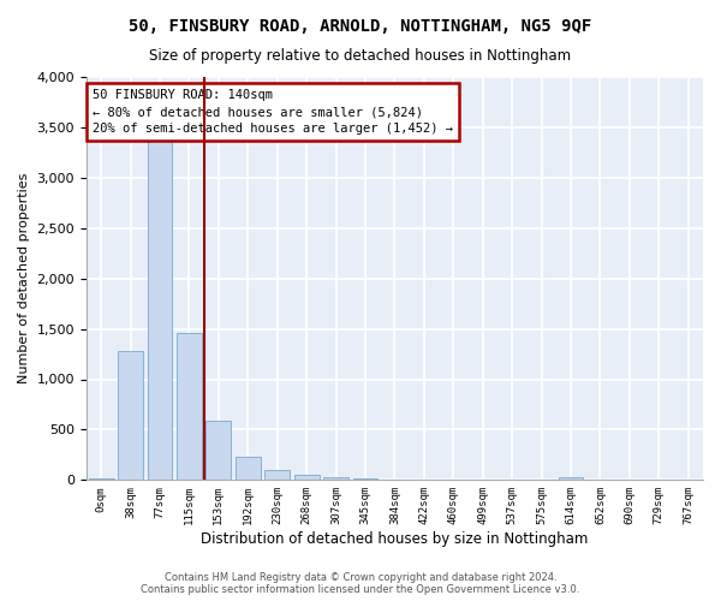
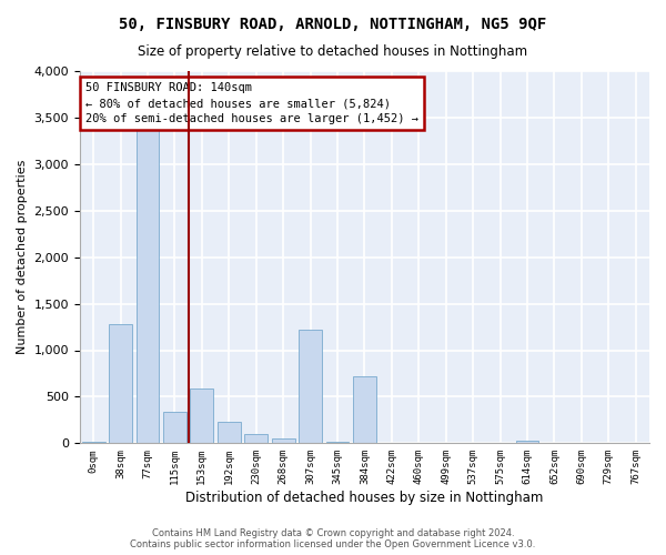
115sqm: 1,460 -> 340
307sqm: 20 -> 1,220
384sqm: 0 -> 720
